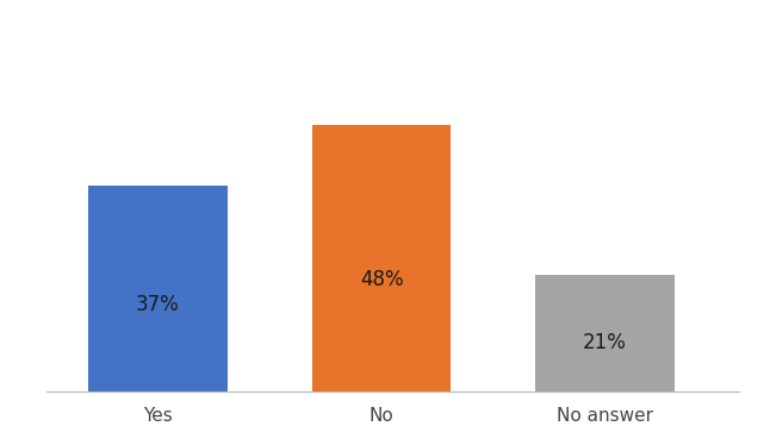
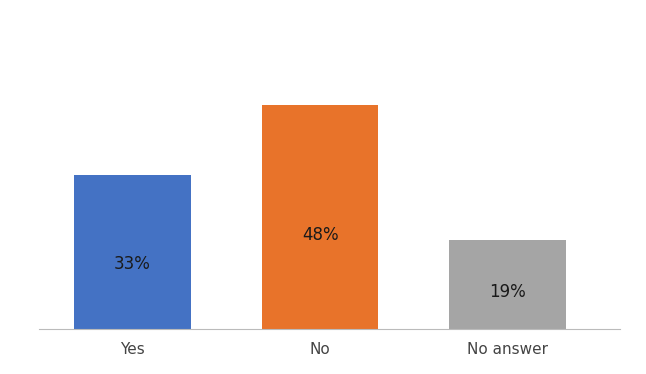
Yes: 37% -> 33%
No answer: 21% -> 19%
